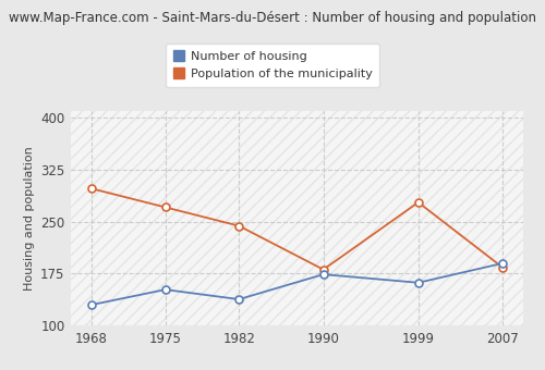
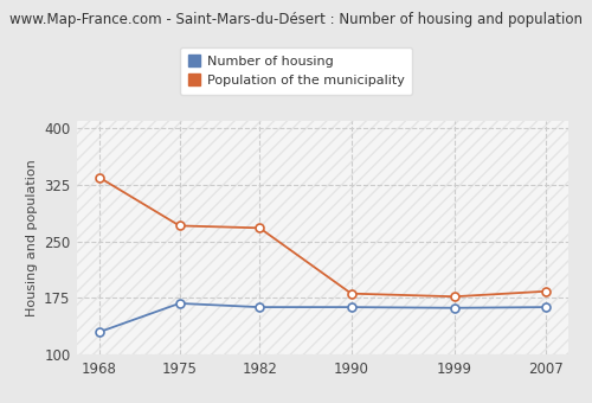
Population of the municipality/1968: 298 -> 335
Number of housing/1975: 152 -> 168
Number of housing/1982: 138 -> 163
Population of the municipality/1982: 244 -> 268
Number of housing/1990: 174 -> 163
Population of the municipality/1999: 278 -> 177
Number of housing/2007: 190 -> 163
